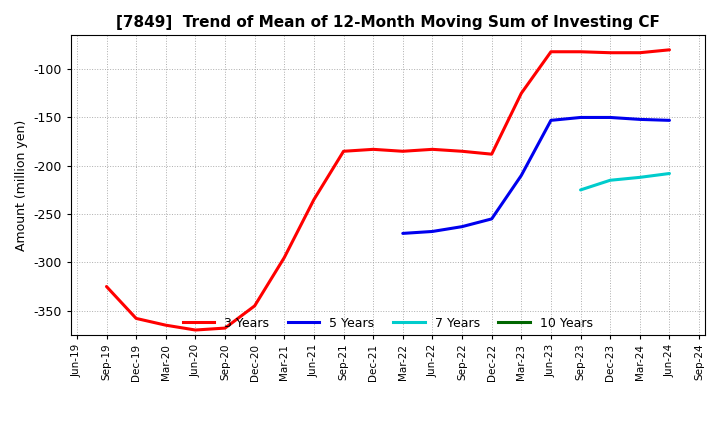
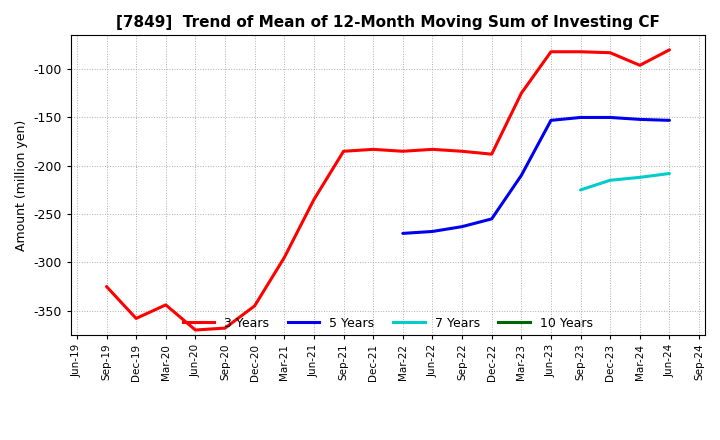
3 Years/Mar-20: -365 -> -344
3 Years/Mar-24: -83 -> -96
